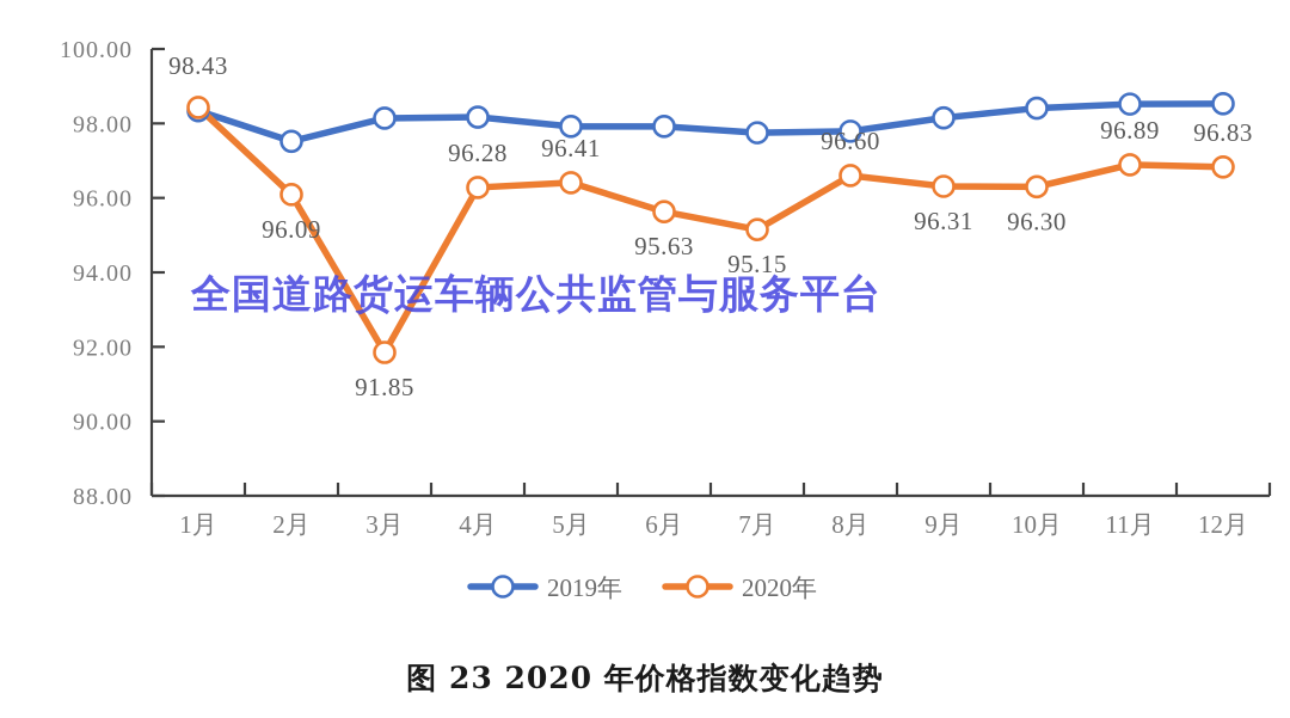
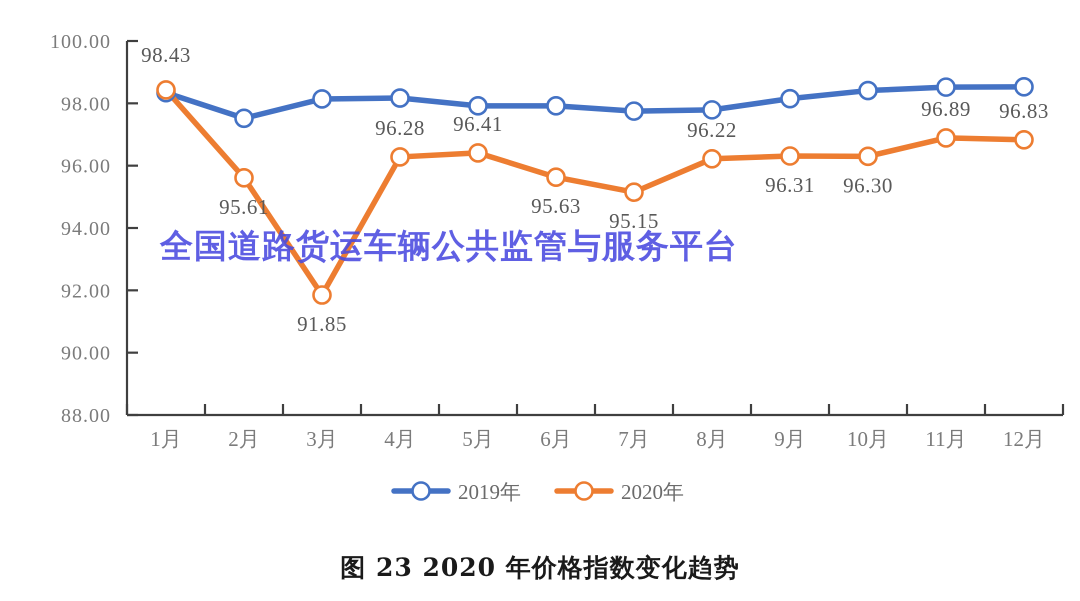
2020年/2月: 96.09 -> 95.61
2020年/8月: 96.60 -> 96.22
